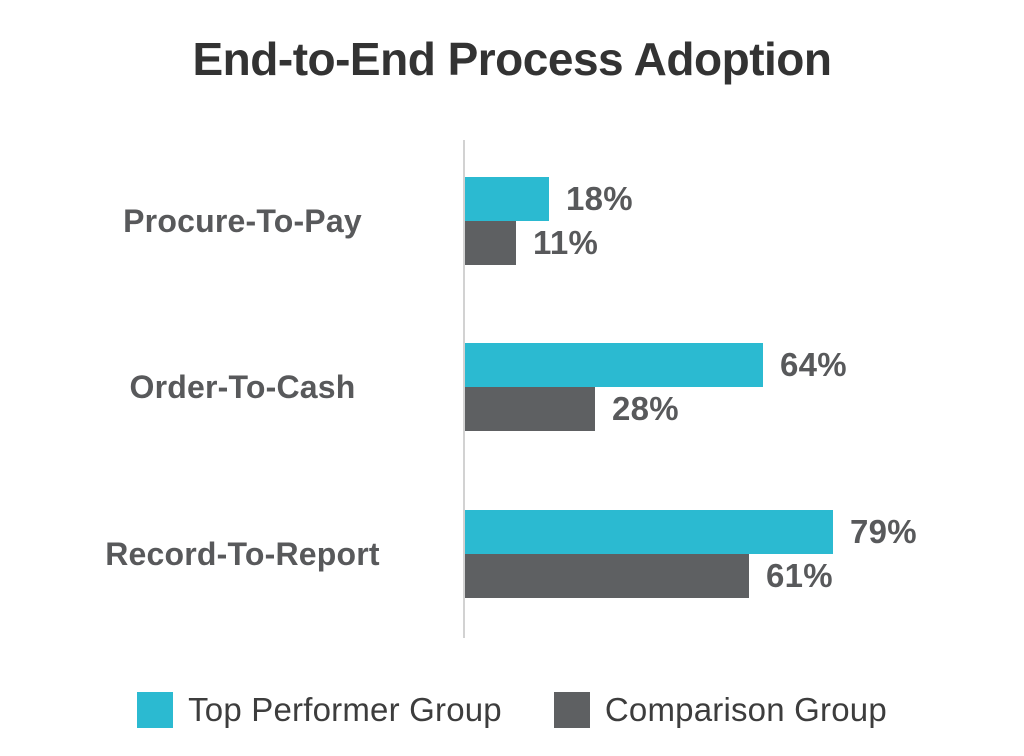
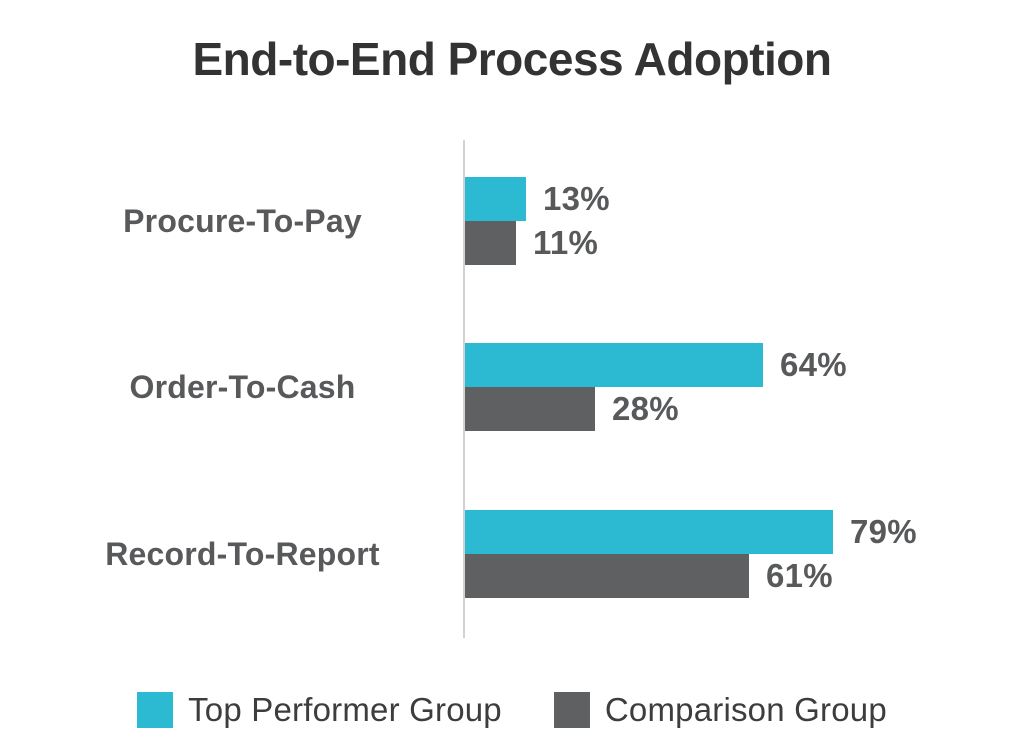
Top Performer Group/Procure-To-Pay: 18% -> 13%
